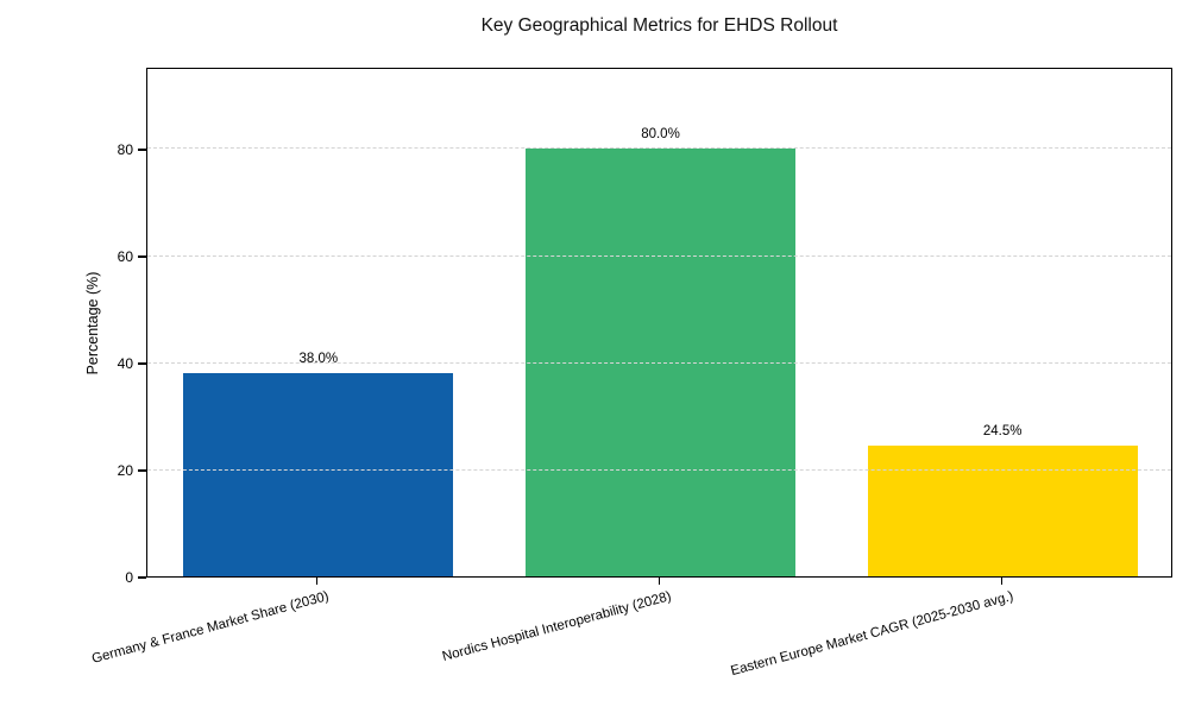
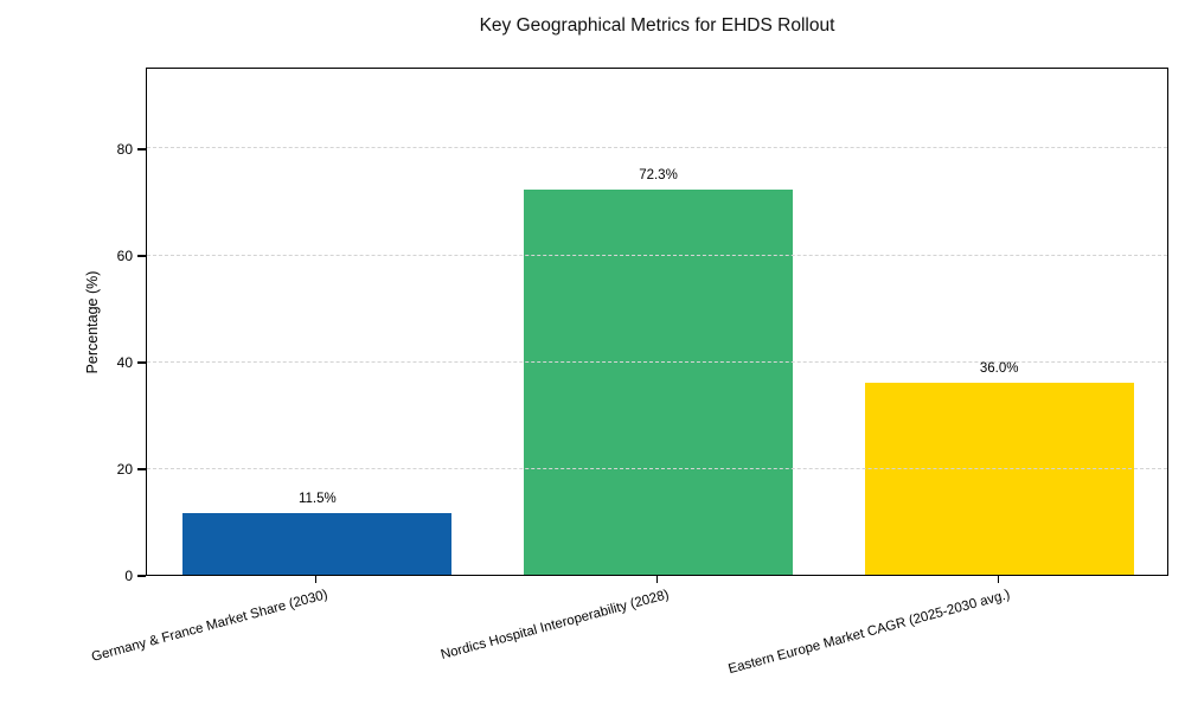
Germany & France Market Share (2030): 38.0% -> 11.5%
Nordics Hospital Interoperability (2028): 80.0% -> 72.3%
Eastern Europe Market CAGR (2025-2030 avg.): 24.5% -> 36.0%
